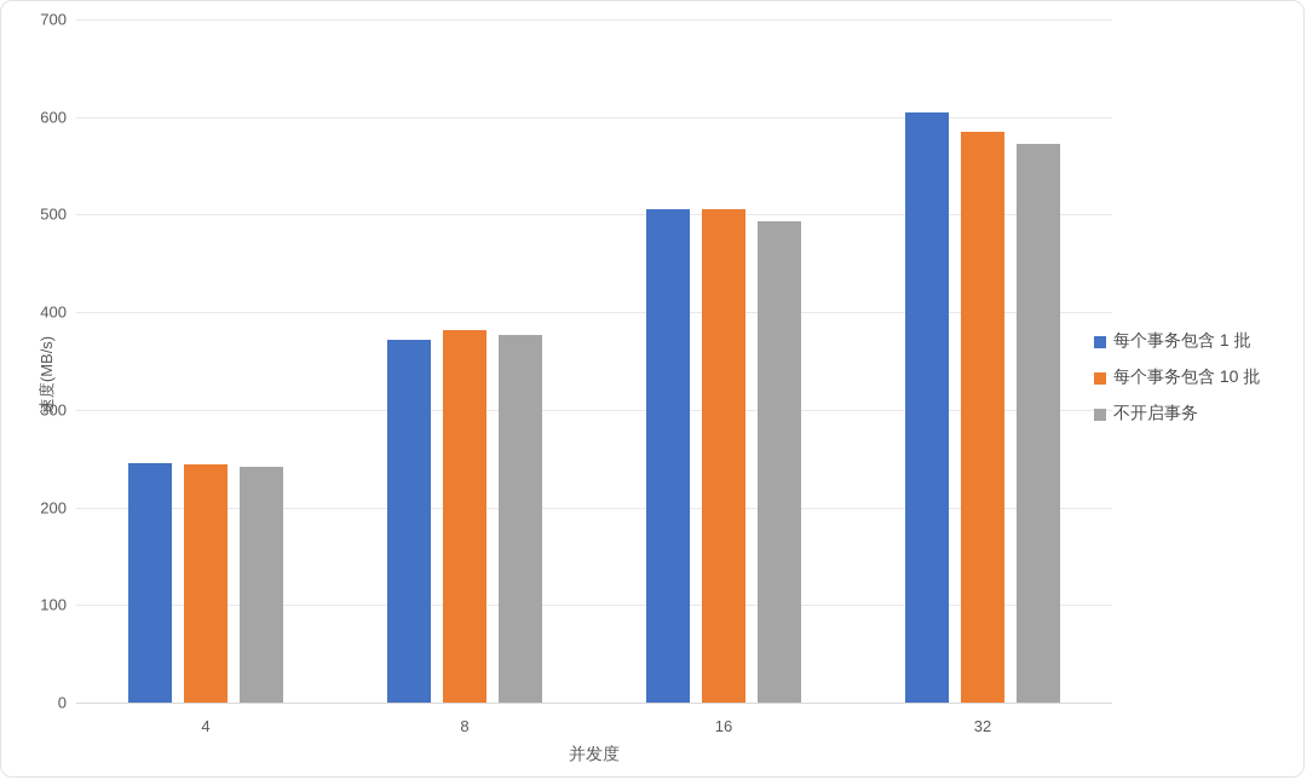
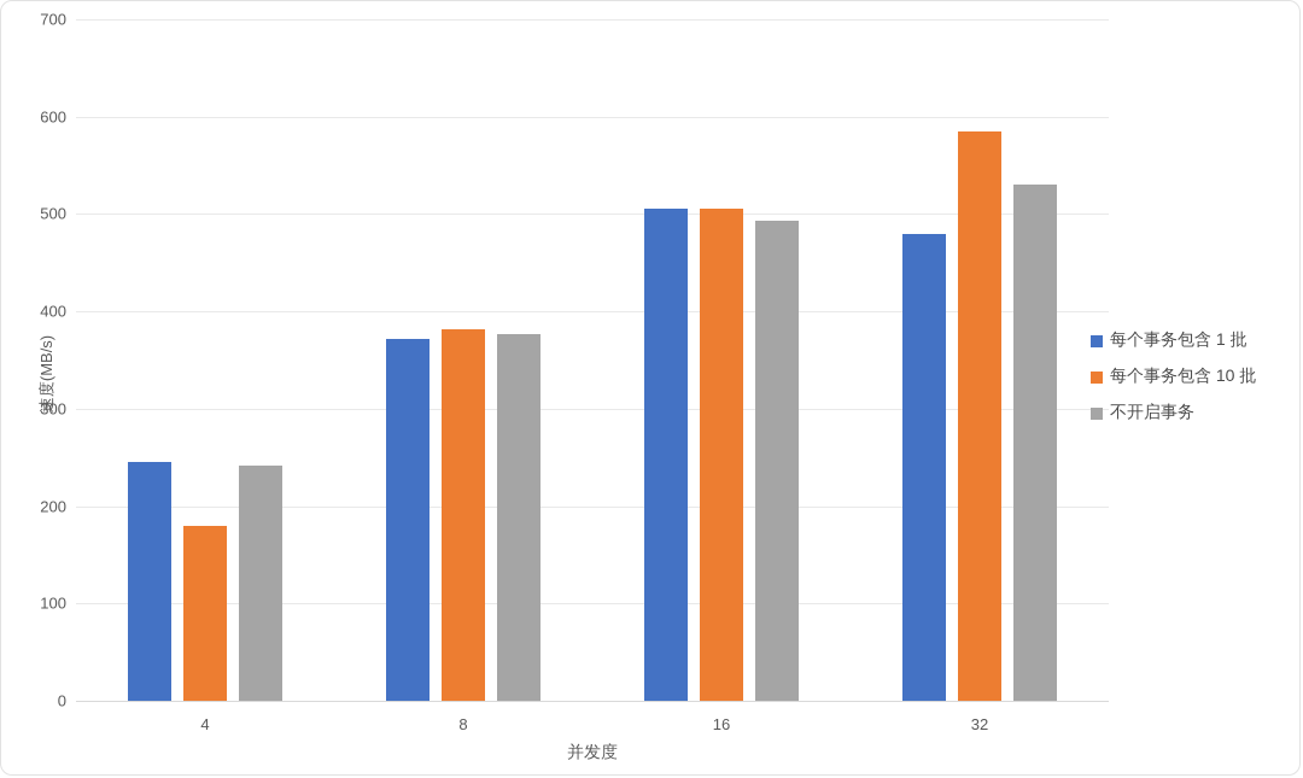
每个事务包含 10 批/4: 240 -> 180
每个事务包含 1 批/32: 600 -> 480
不开启事务/32: 570 -> 530
